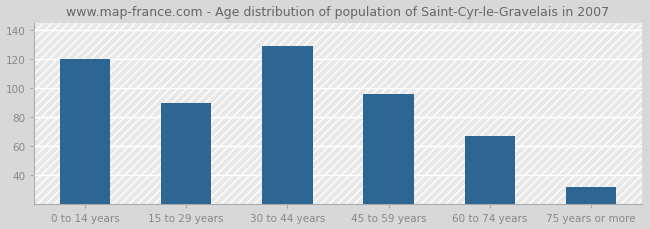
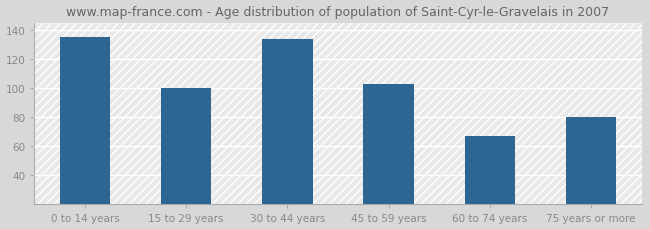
0 to 14 years: 120 -> 135
15 to 29 years: 90 -> 100
30 to 44 years: 129 -> 134
45 to 59 years: 96 -> 103
75 years or more: 32 -> 80
